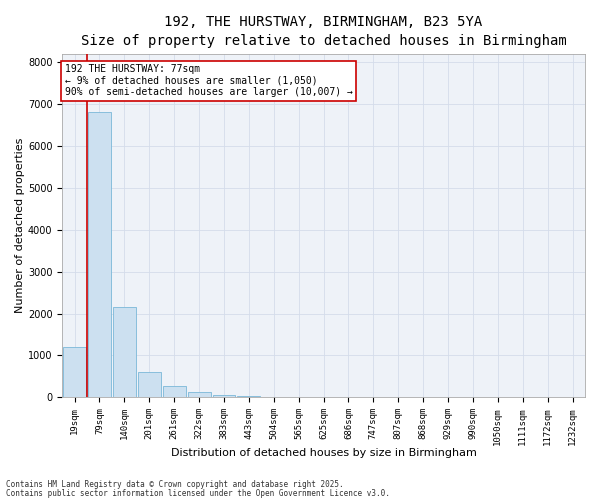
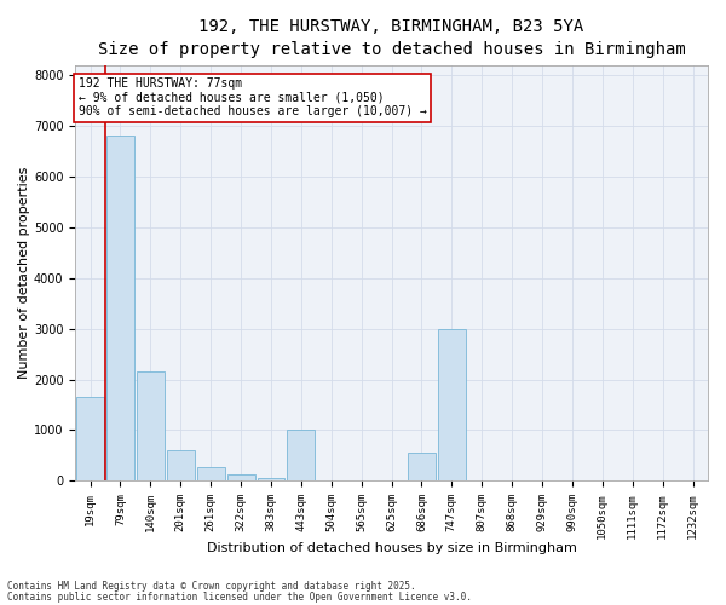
19sqm: 1200 -> 1650
443sqm: 20 -> 1000
686sqm: 0 -> 550
747sqm: 0 -> 3000
